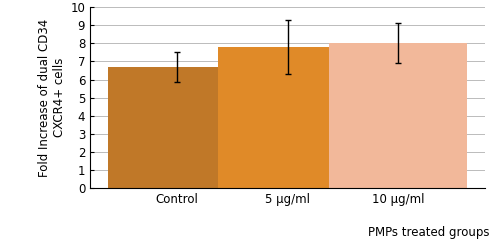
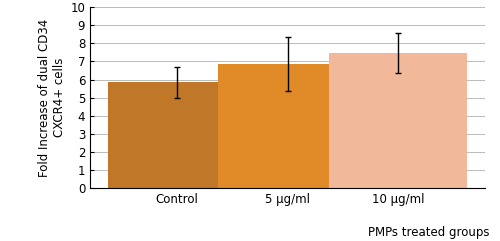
Control: 6.7 -> 5.8
5 μg/ml: 7.8 -> 6.8
10 μg/ml: 8.0 -> 7.5
